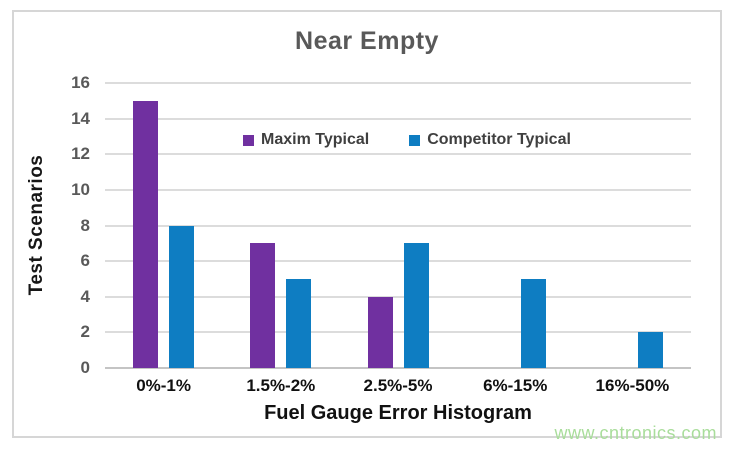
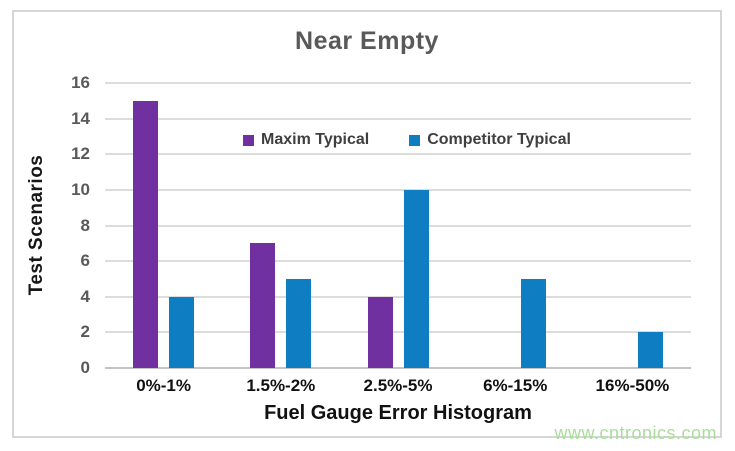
Competitor Typical/0%-1%: 8 -> 4
Competitor Typical/2.5%-5%: 7 -> 10
